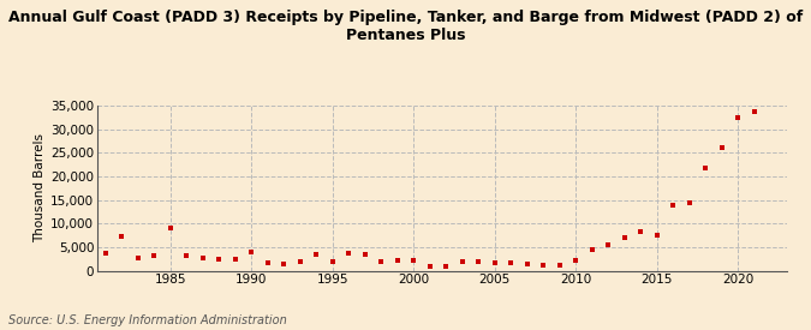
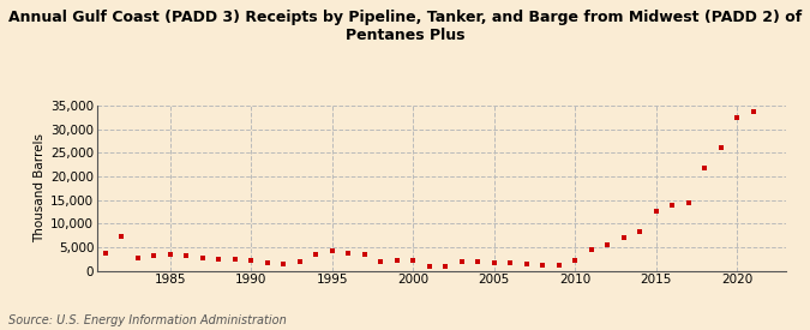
1985: 9,000 -> 3,500
1990: 4,000 -> 2,200
1995: 2,000 -> 4,200
2015: 7,500 -> 12,500
